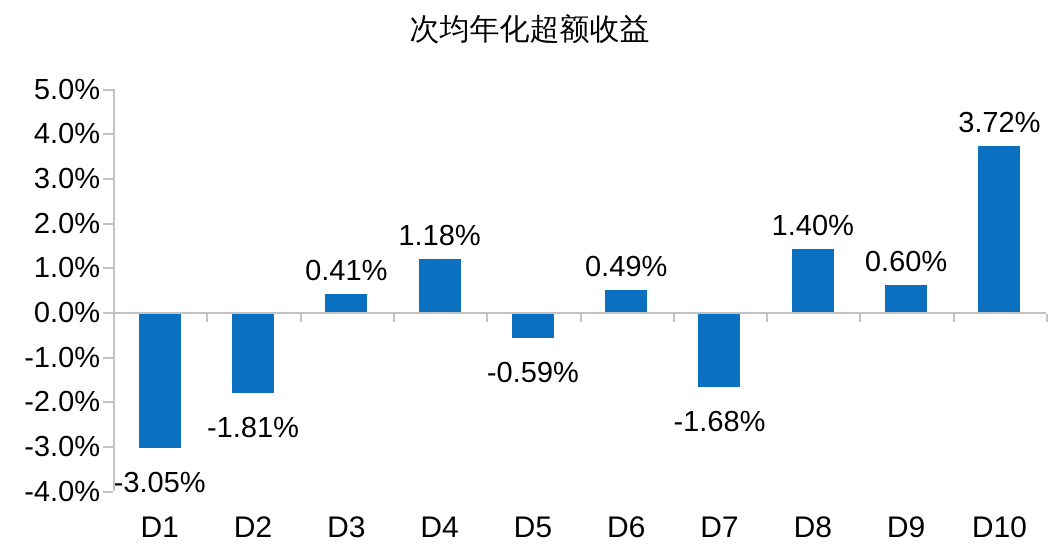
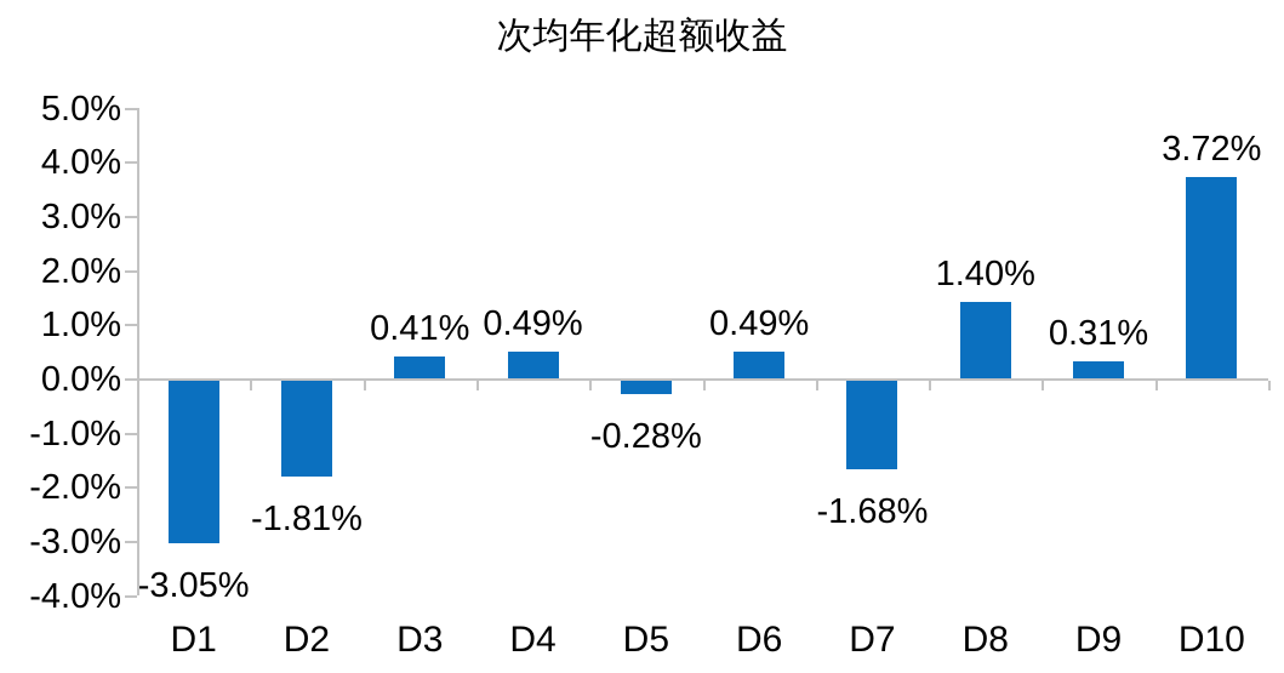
D4: 1.18% -> 0.49%
D5: -0.59% -> -0.28%
D9: 0.60% -> 0.31%
